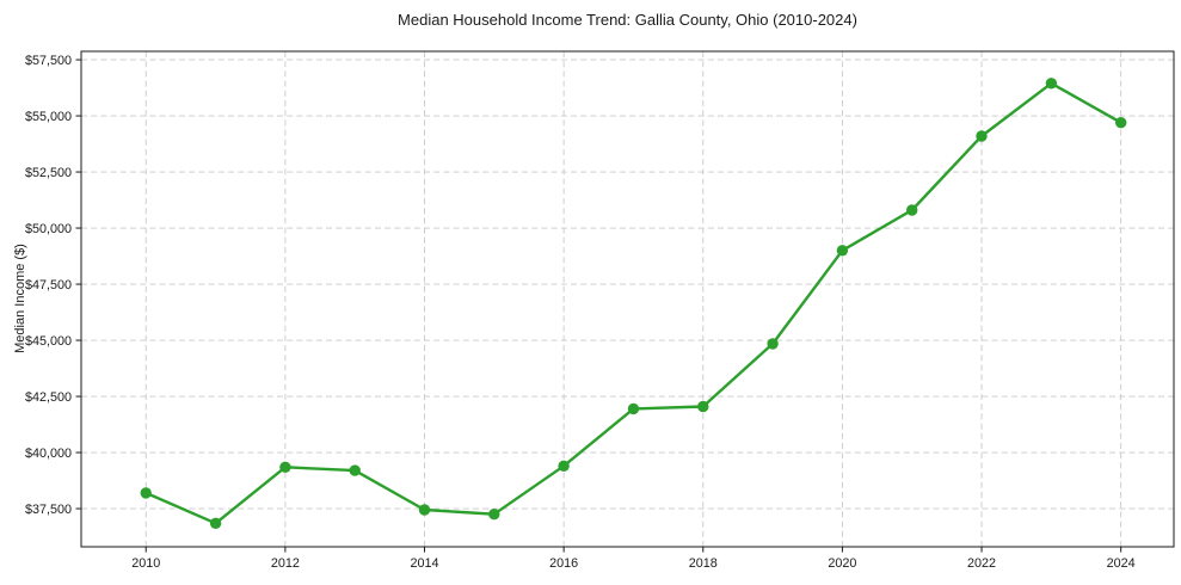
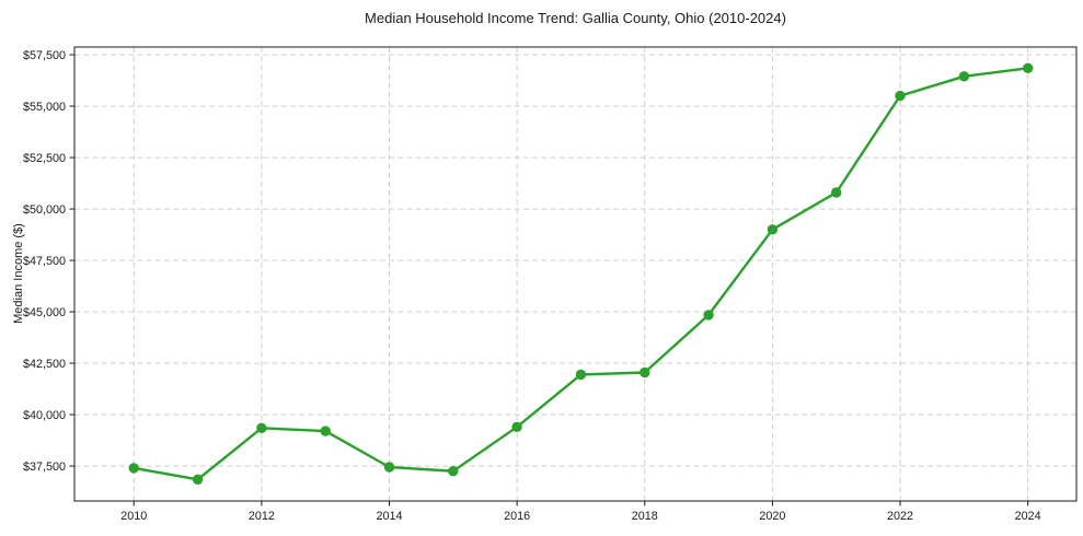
2010: $38200 -> $37400
2022: $54100 -> $55500
2024: $54700 -> $56800
